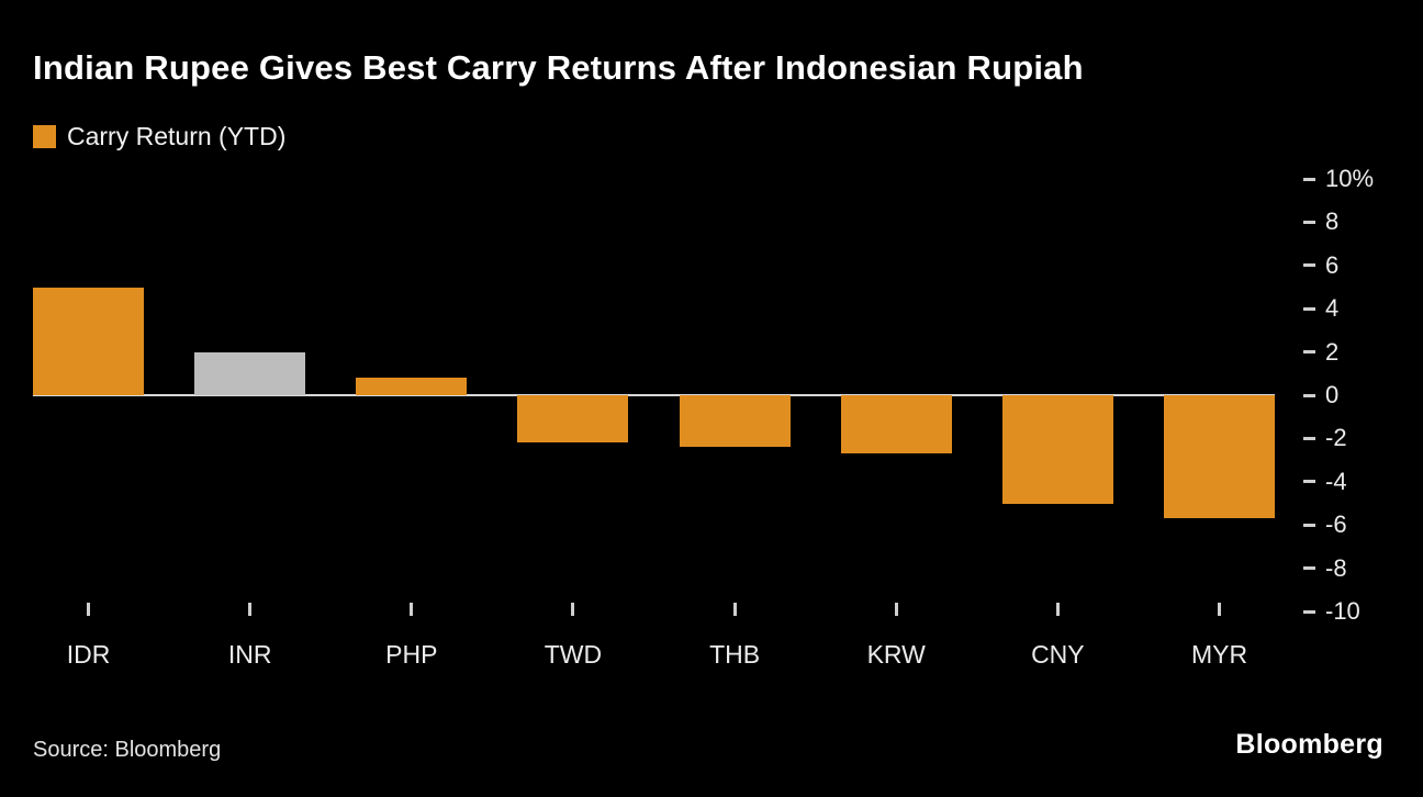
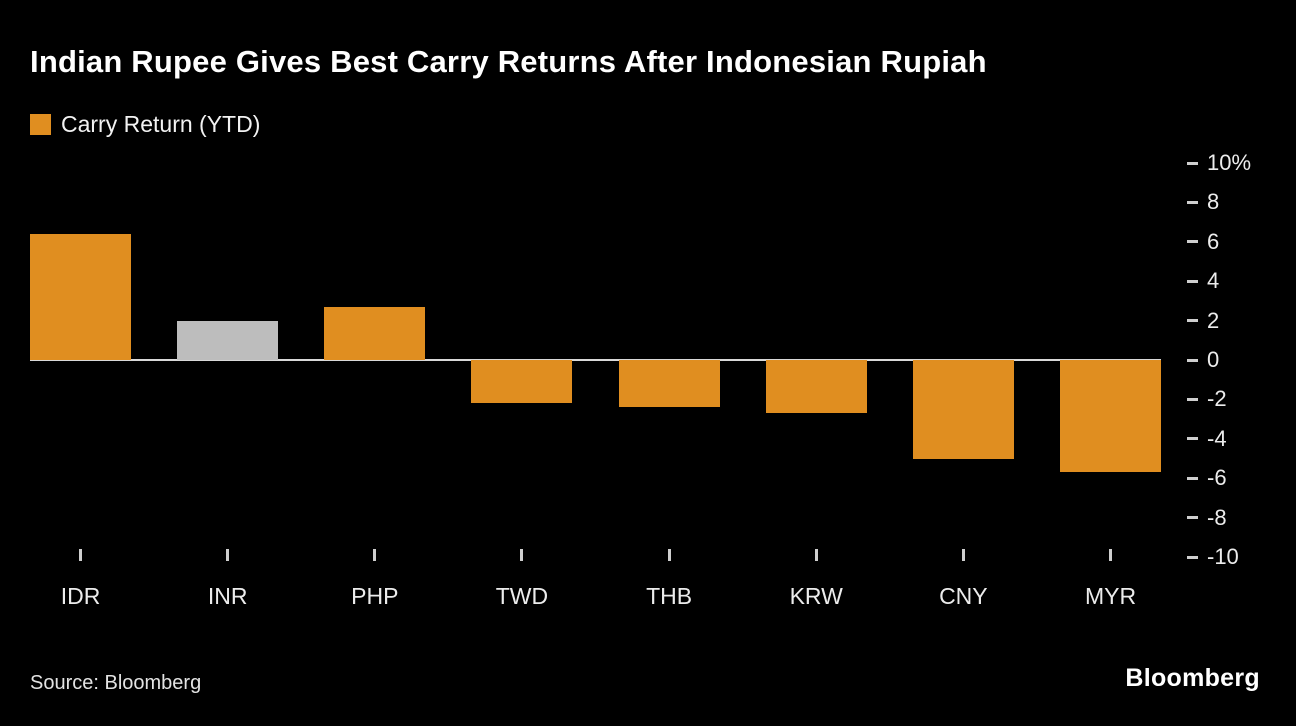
IDR: 5.0% -> 6.4%
PHP: 0.8% -> 2.7%
